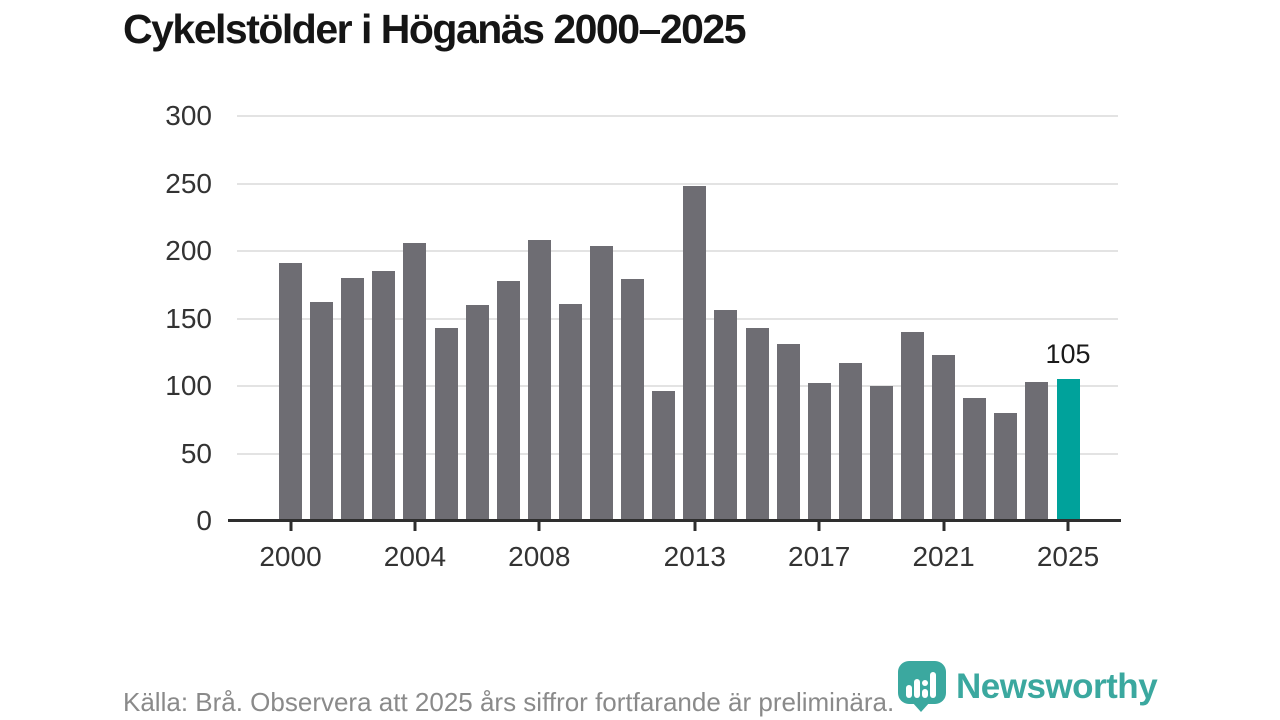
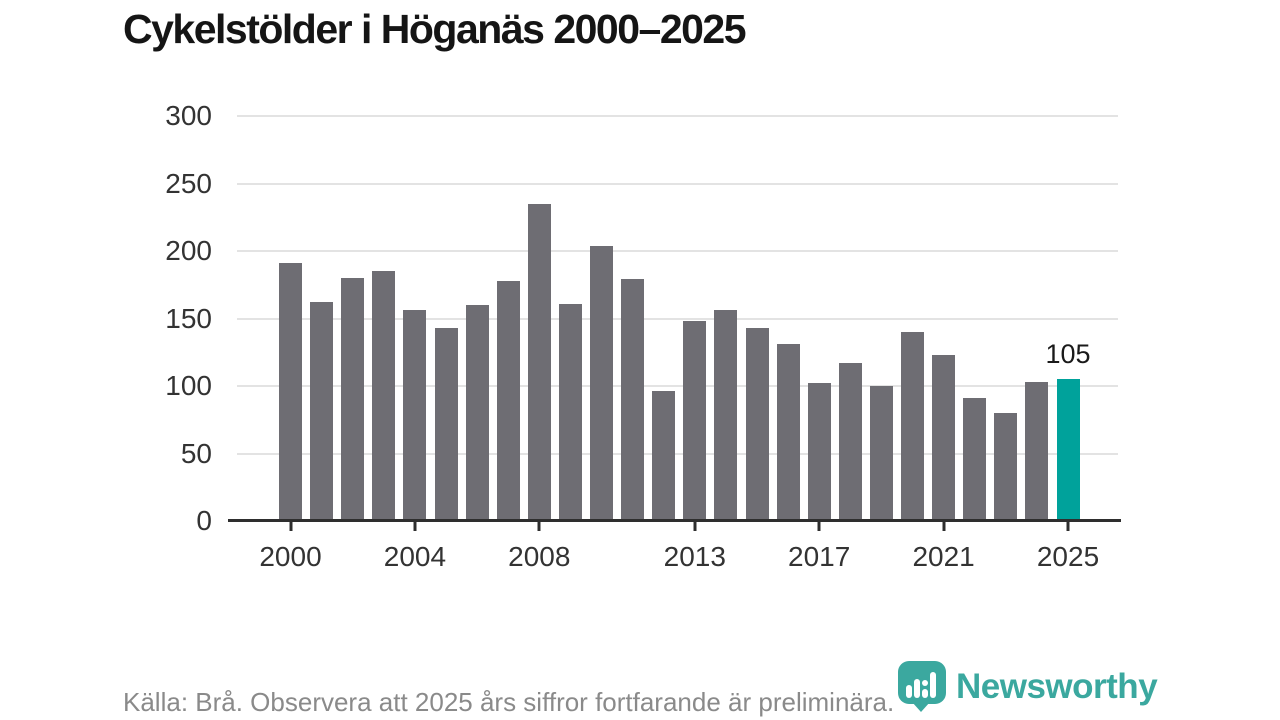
2004: 206 -> 156
2008: 208 -> 235
2013: 248 -> 148
